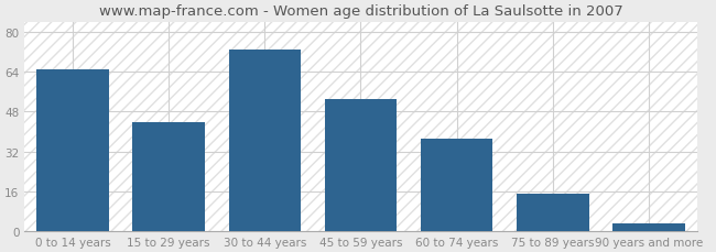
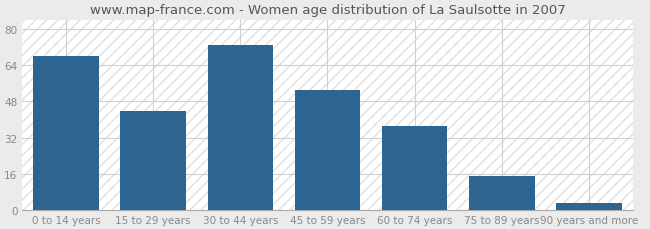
0 to 14 years: 65 -> 68
